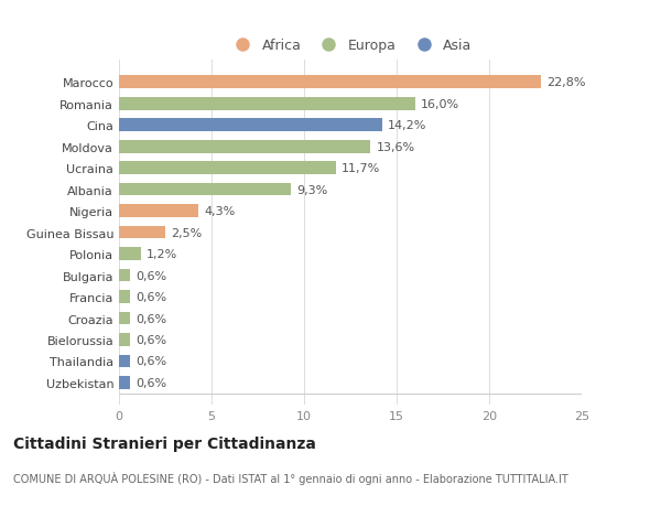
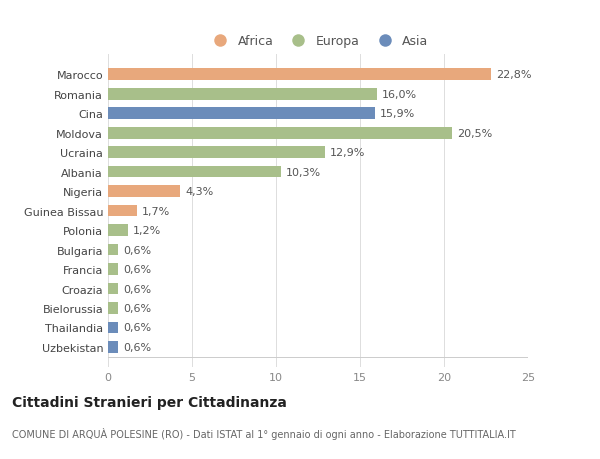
Cina: 14,2% -> 15,9%
Moldova: 13,6% -> 20,5%
Ucraina: 11,7% -> 12,9%
Albania: 9,3% -> 10,3%
Guinea Bissau: 2,5% -> 1,7%
